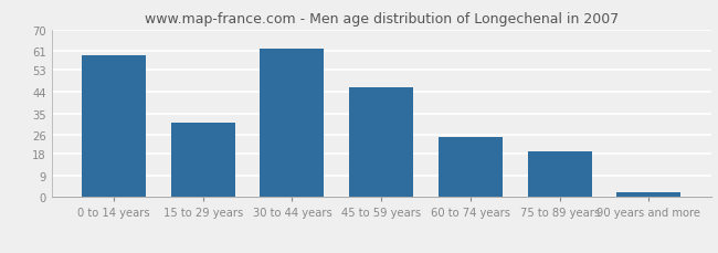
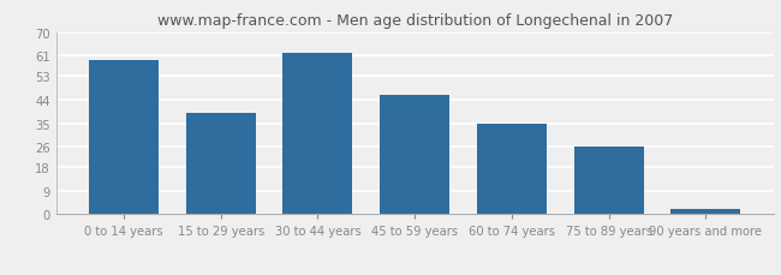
15 to 29 years: 31 -> 39
60 to 74 years: 25 -> 35
75 to 89 years: 19 -> 26
